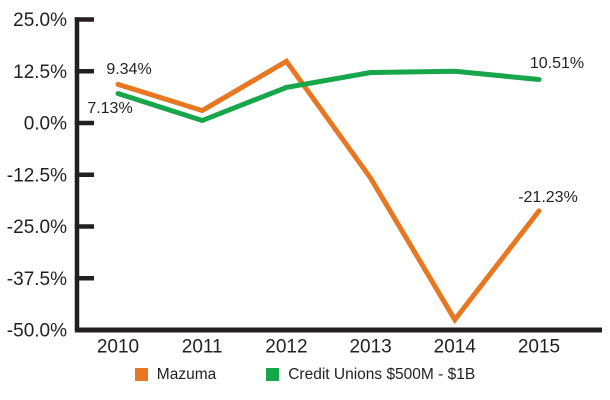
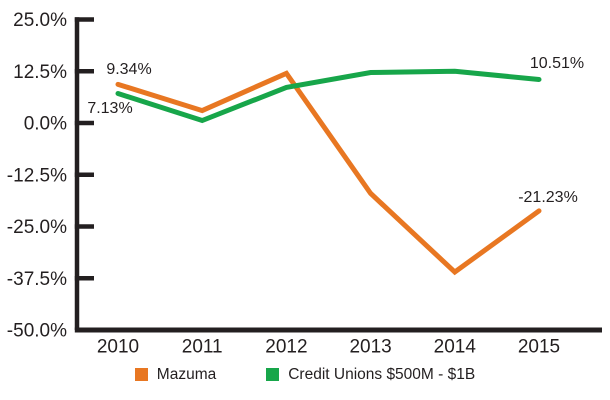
Mazuma/2012: 15% -> 12%
Mazuma/2013: -13% -> -17%
Mazuma/2014: -48% -> -36%
